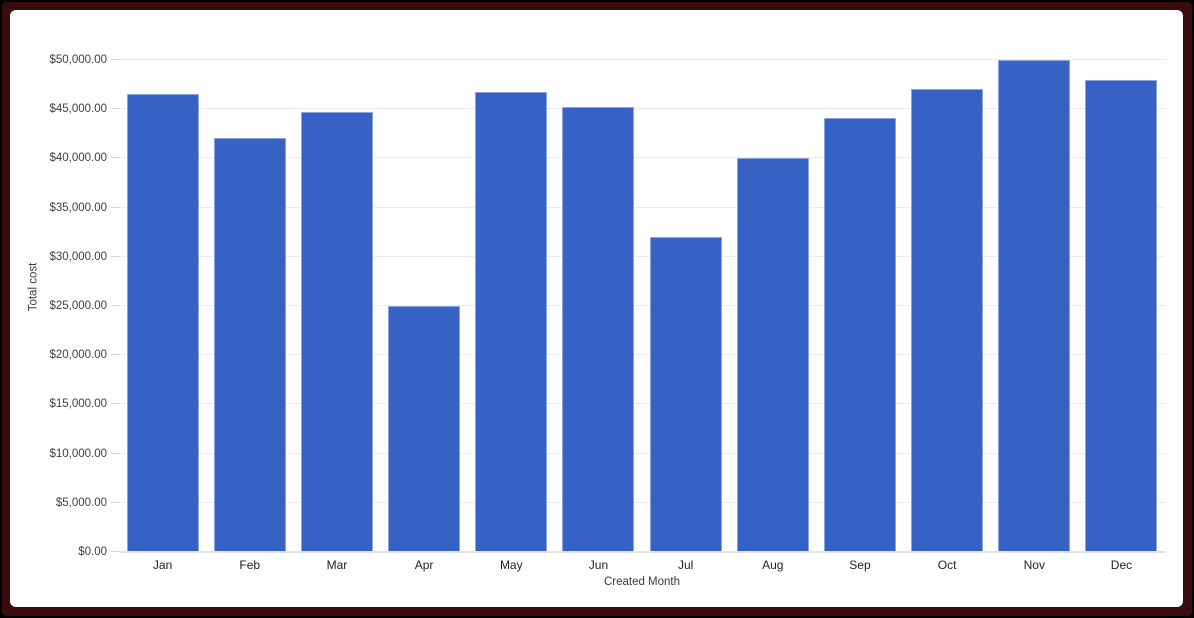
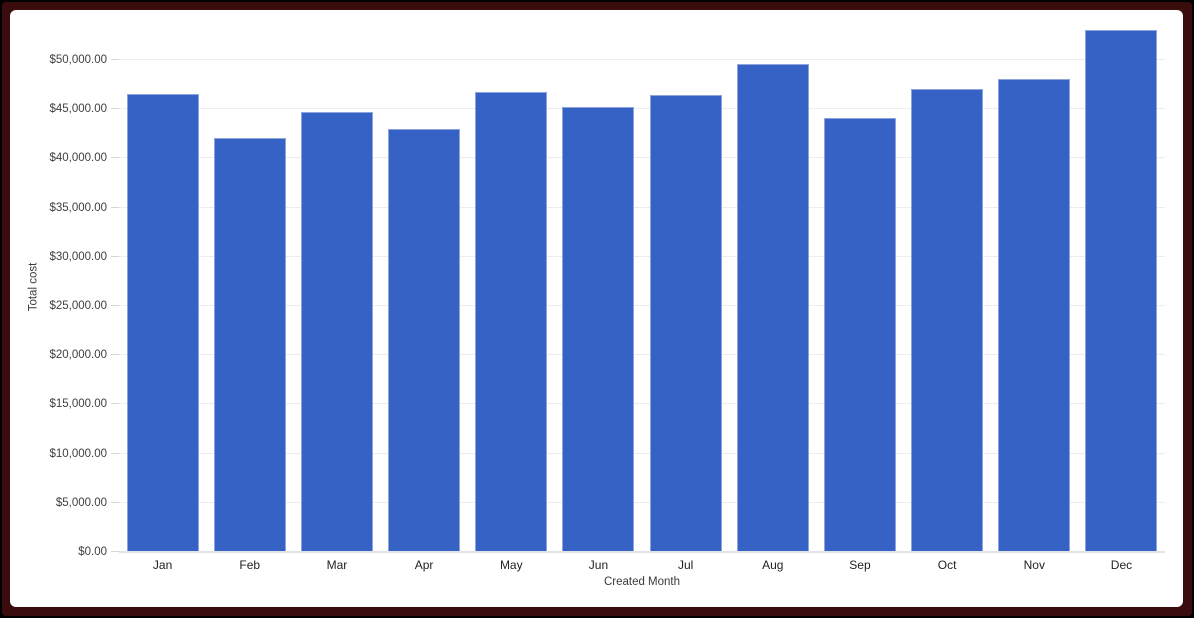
Apr: $25000 -> $43000
Jul: $32000 -> $46000
Aug: $40000 -> $50000
Nov: $50000 -> $48000
Dec: $48000 -> $53000
